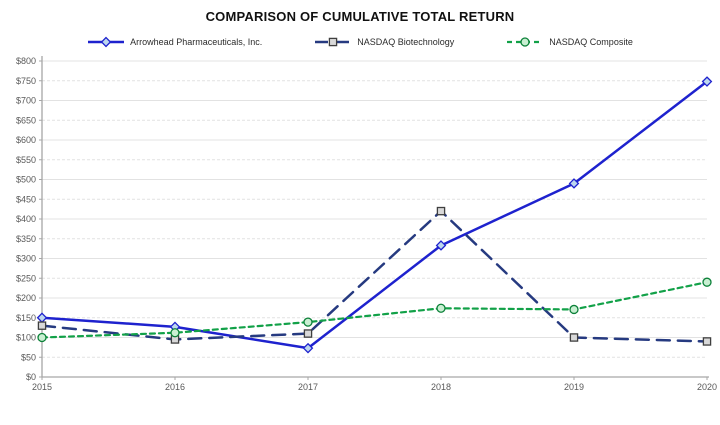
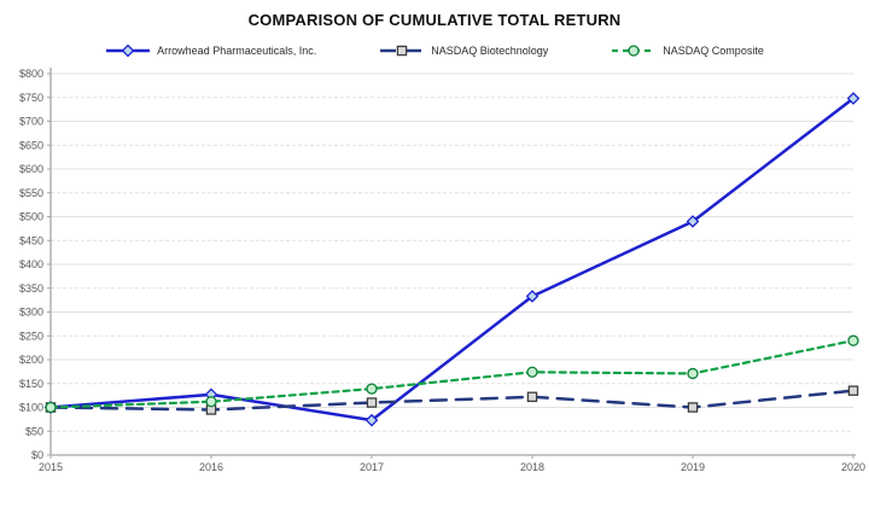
Arrowhead Pharmaceuticals, Inc./2015: $150 -> $100
NASDAQ Biotechnology/2015: $130 -> $100
NASDAQ Biotechnology/2018: $420 -> $120
NASDAQ Biotechnology/2020: $90 -> $140
